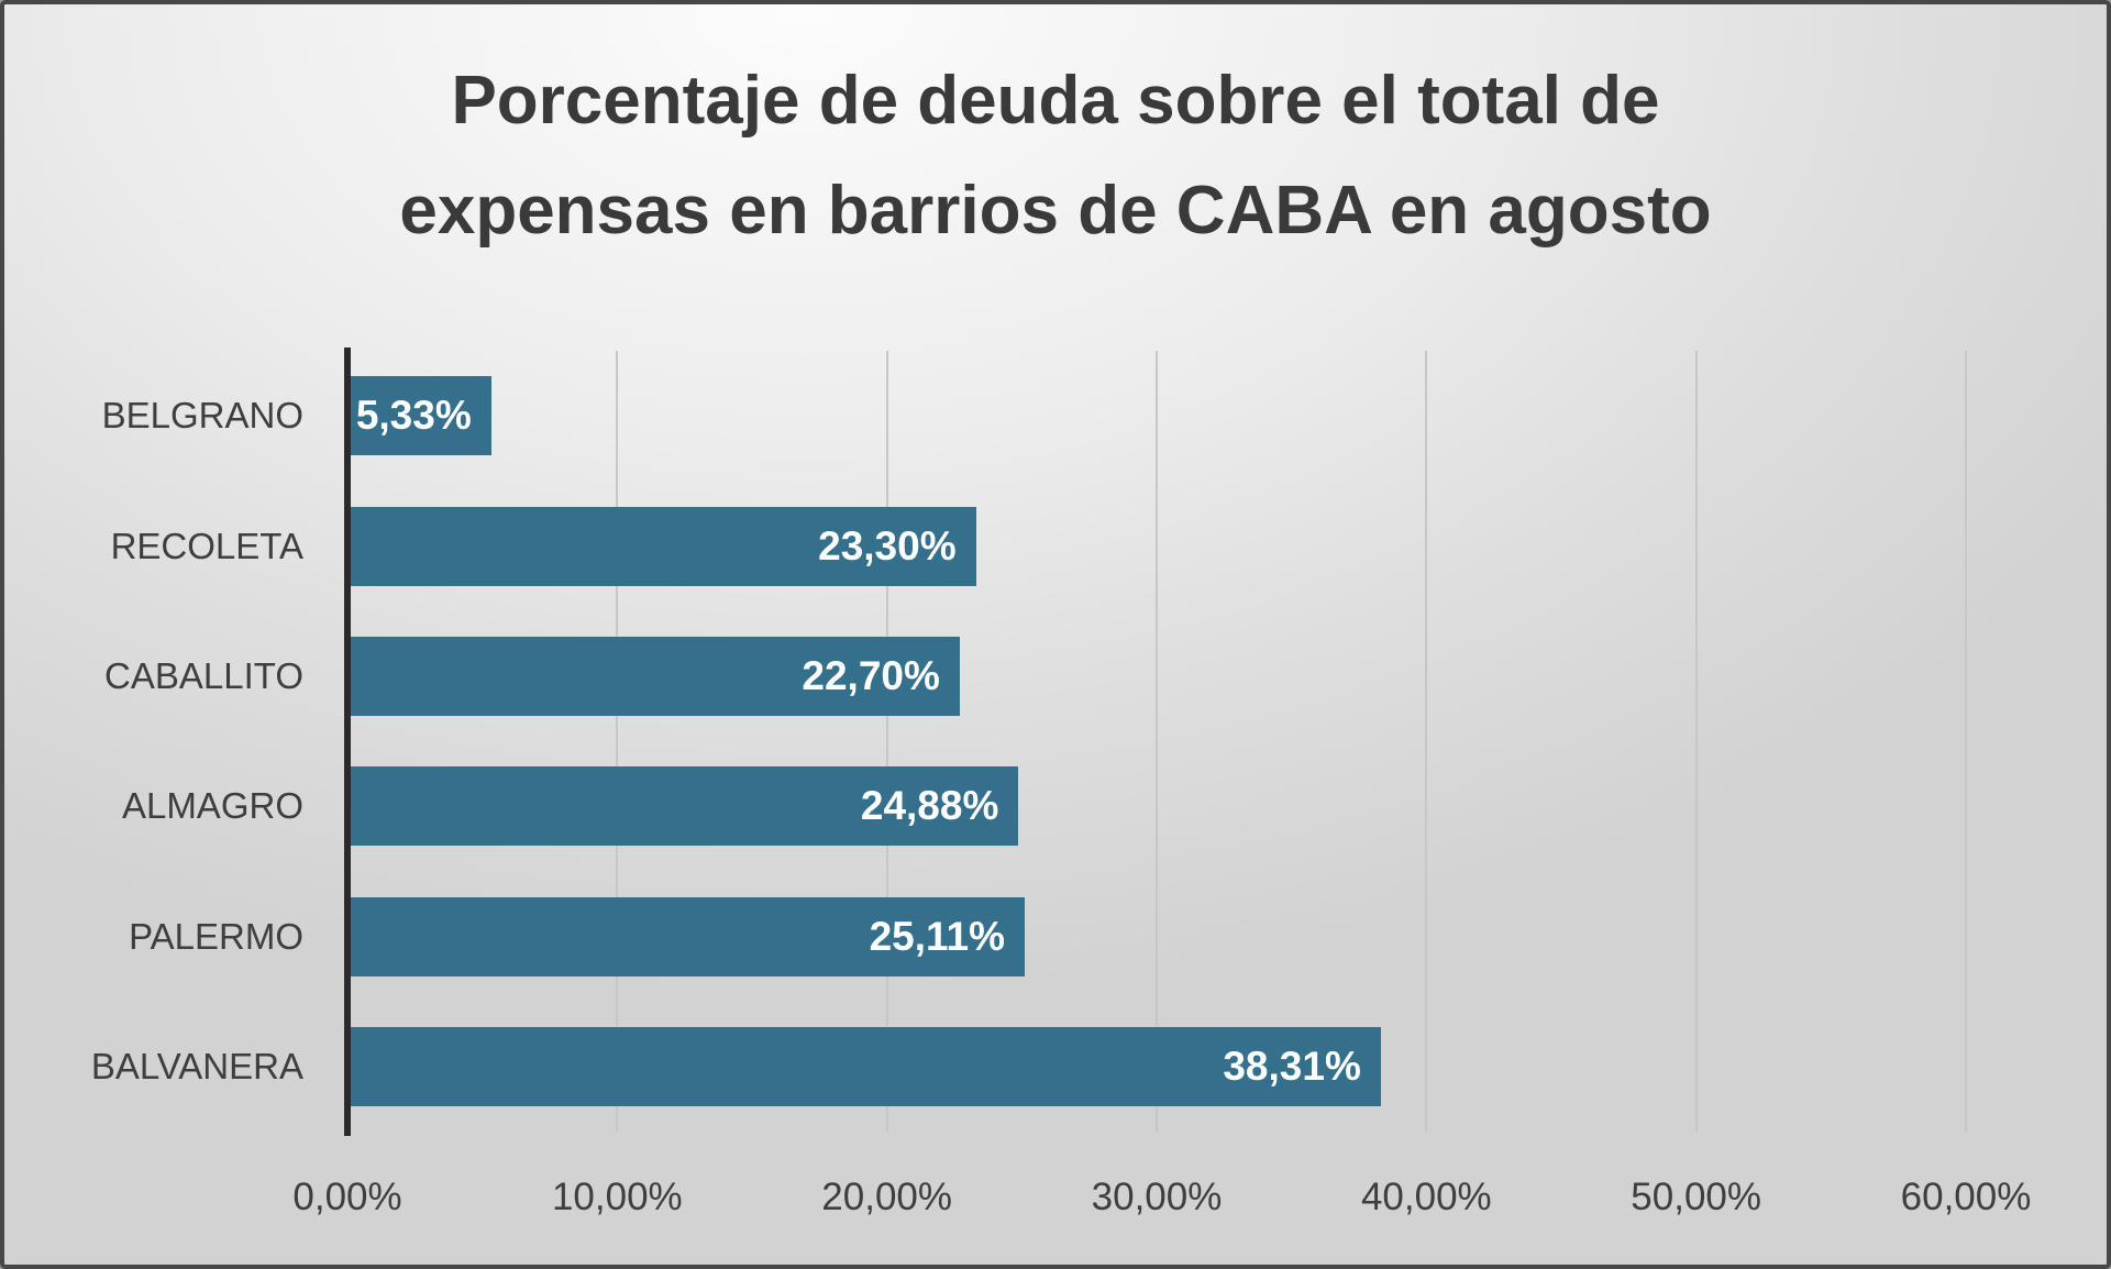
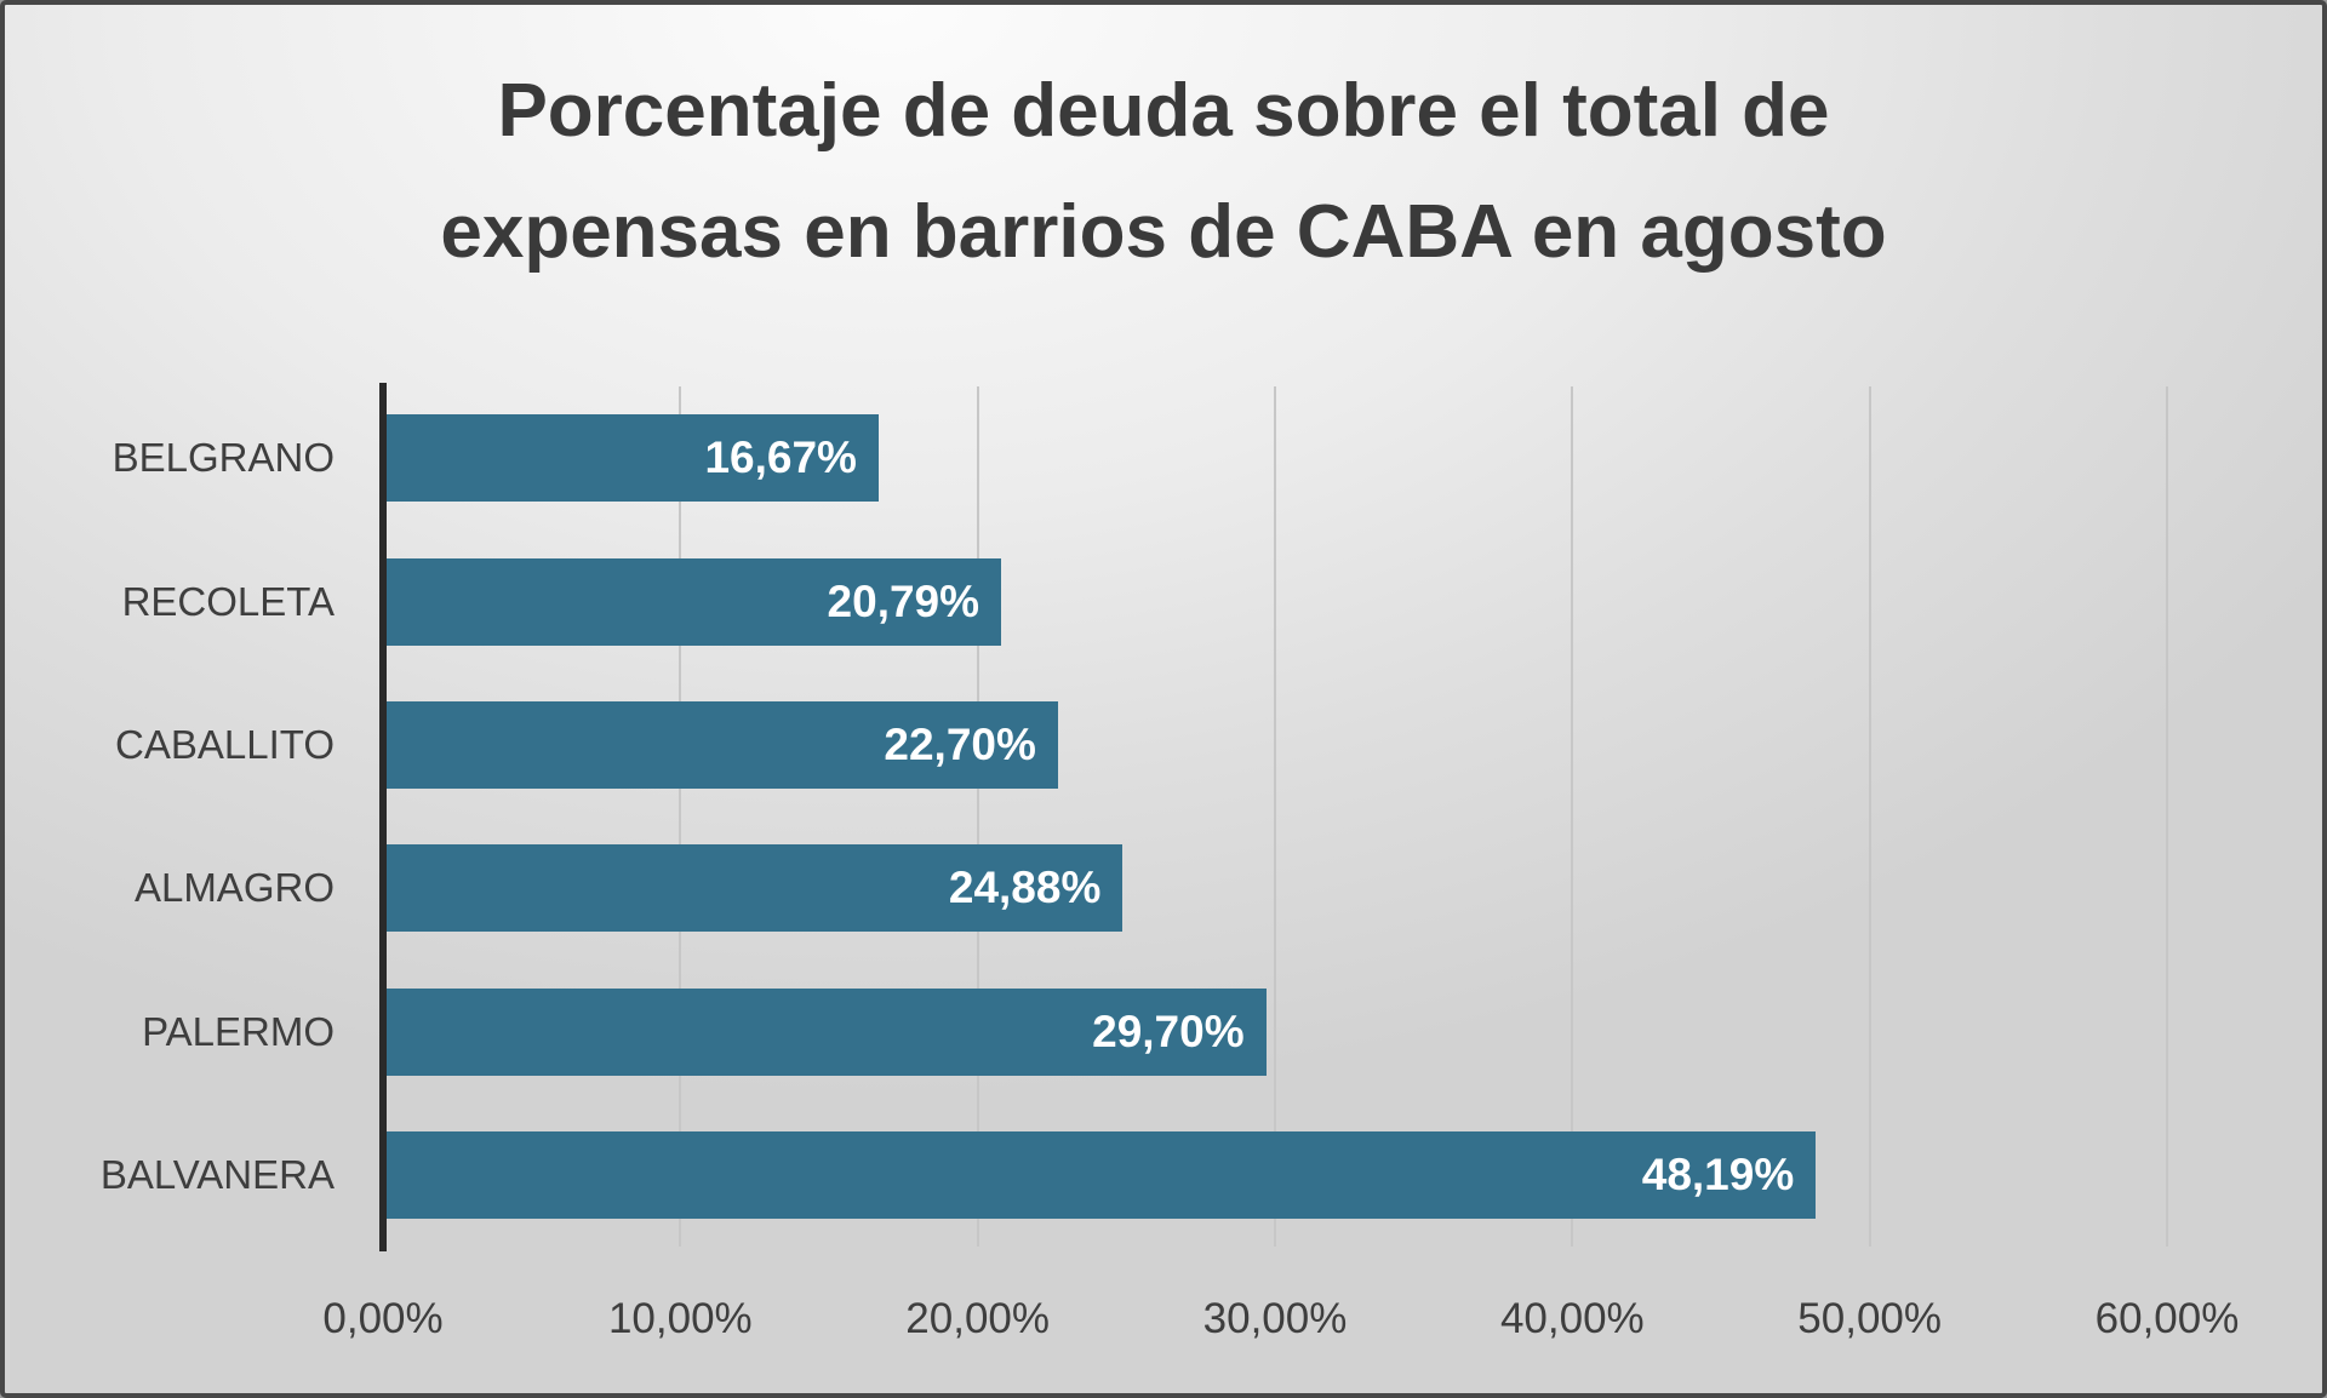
BELGRANO: 5,33% -> 16,67%
RECOLETA: 23,30% -> 20,79%
PALERMO: 25,11% -> 29,70%
BALVANERA: 38,31% -> 48,19%
